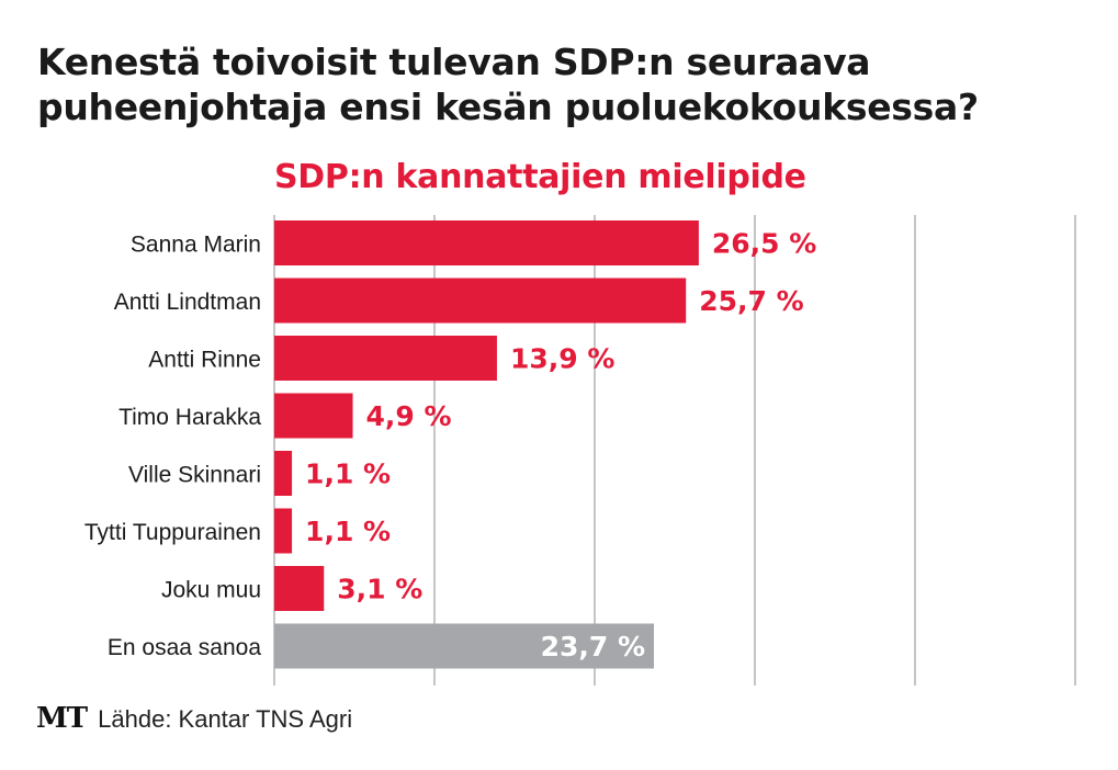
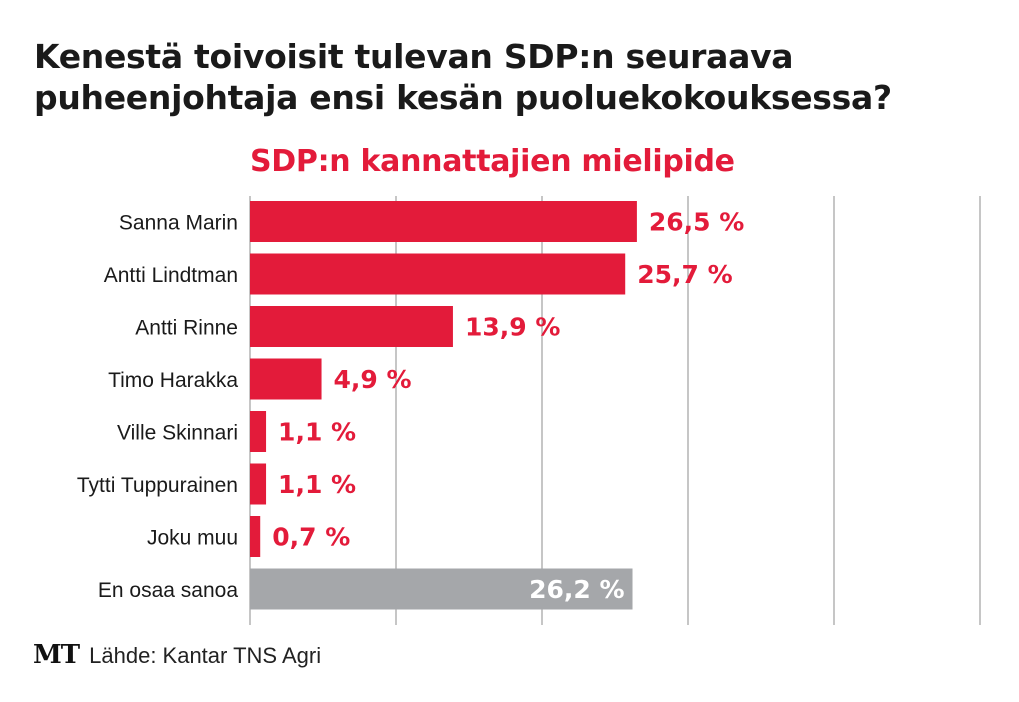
Joku muu: 3,1 -> 0,7
En osaa sanoa: 23,7 -> 26,2
